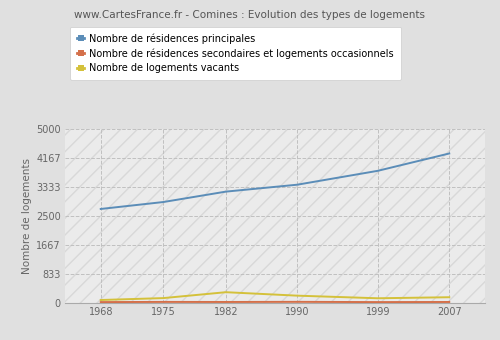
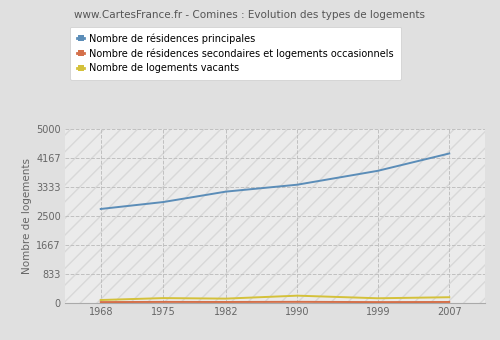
Nombre de logements vacants/1982: 300 -> 120
